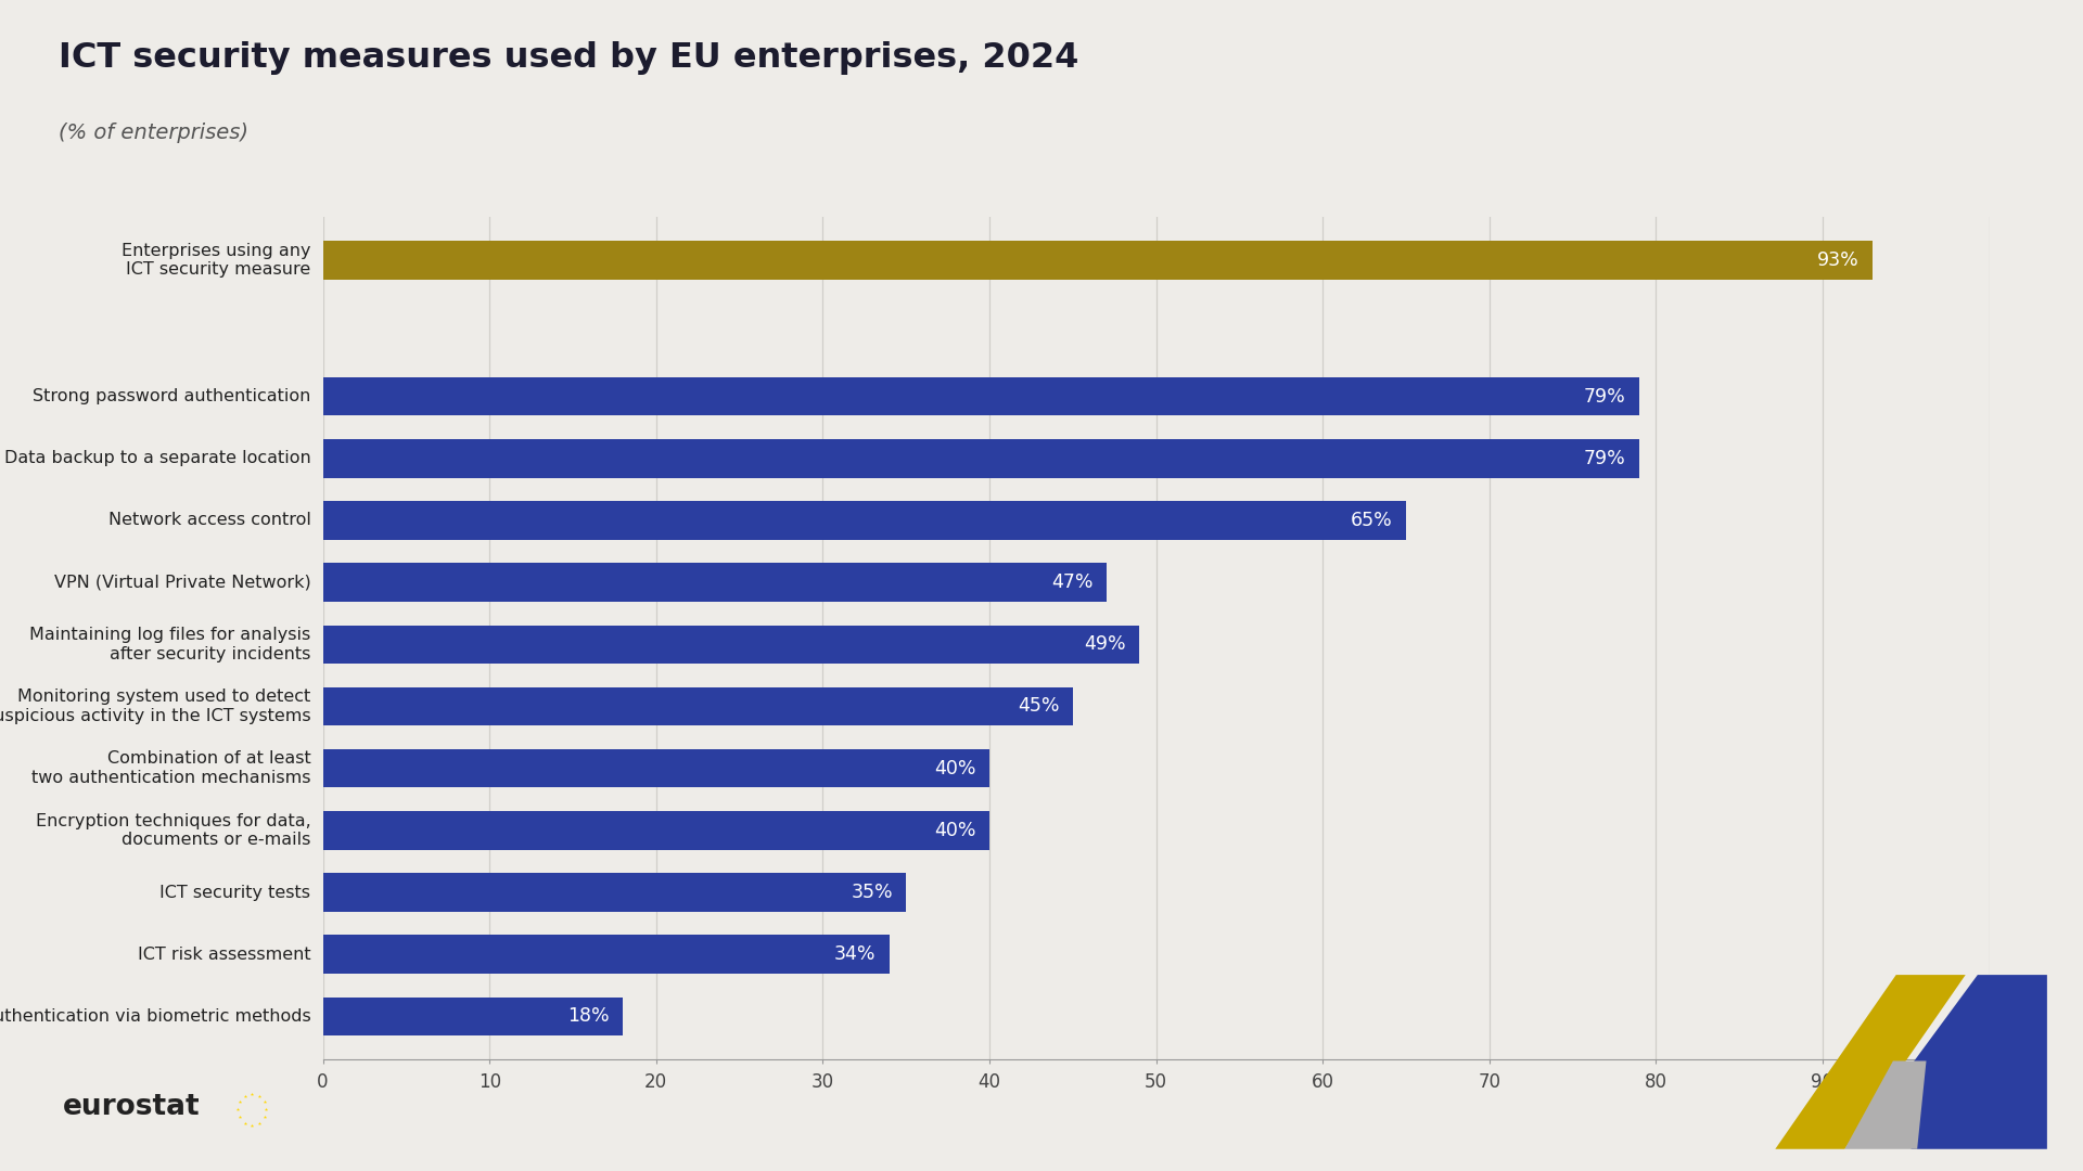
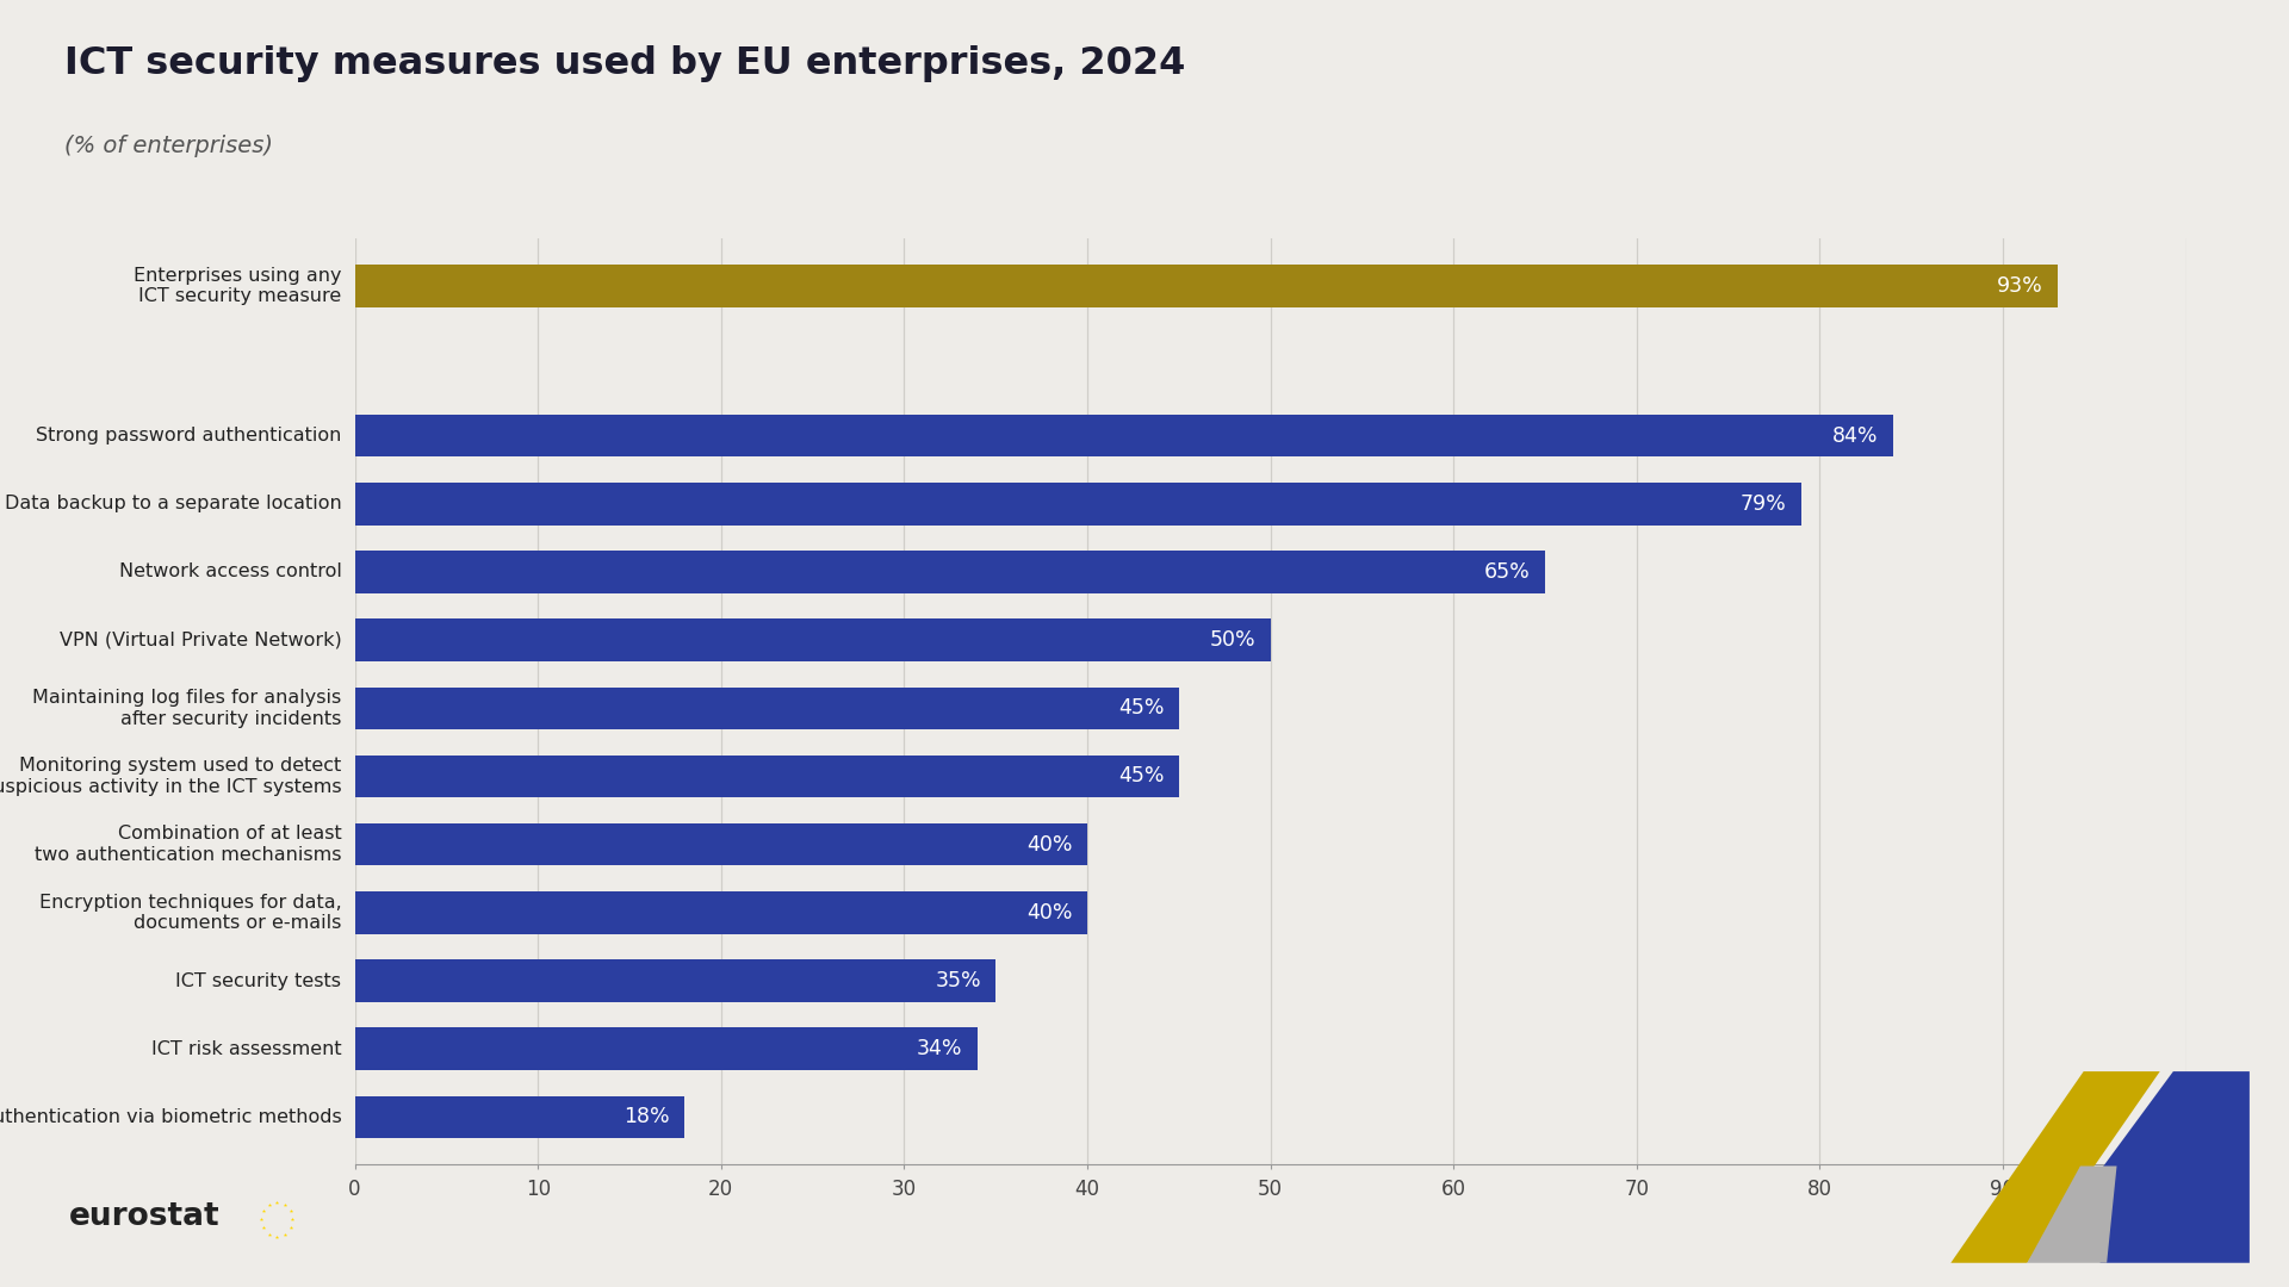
Strong password authentication: 79% -> 84%
VPN (Virtual Private Network): 47% -> 50%
Maintaining log files for analysis after security incidents: 49% -> 45%
